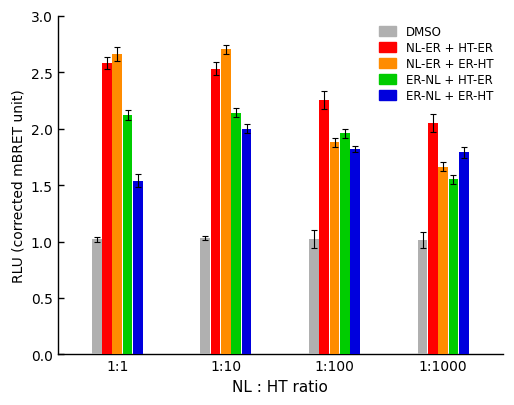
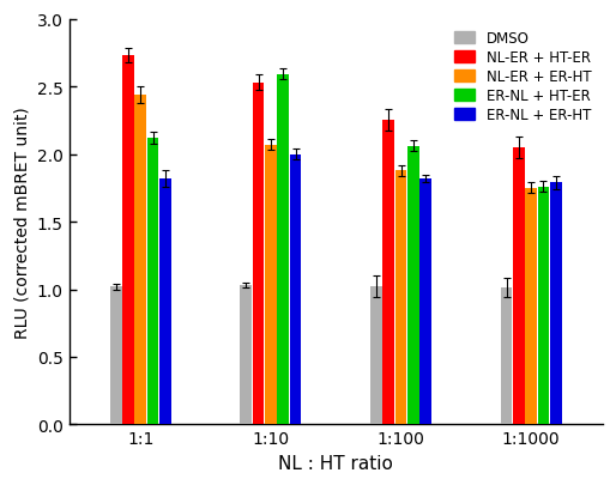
NL-ER + HT-ER/1:1: 2.58 -> 2.73
NL-ER + ER-HT/1:1: 2.66 -> 2.44
ER-NL + ER-HT/1:1: 1.54 -> 1.82
NL-ER + ER-HT/1:10: 2.70 -> 2.07
ER-NL + HT-ER/1:10: 2.14 -> 2.59
ER-NL + HT-ER/1:100: 1.96 -> 2.06
NL-ER + ER-HT/1:1000: 1.66 -> 1.75
ER-NL + HT-ER/1:1000: 1.55 -> 1.76
